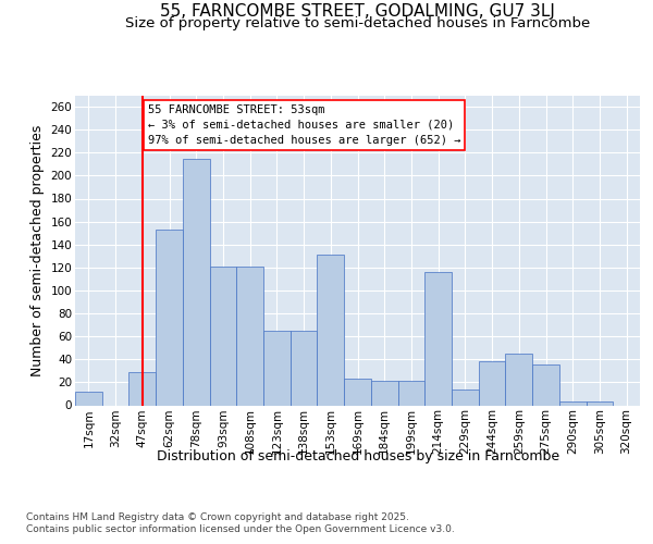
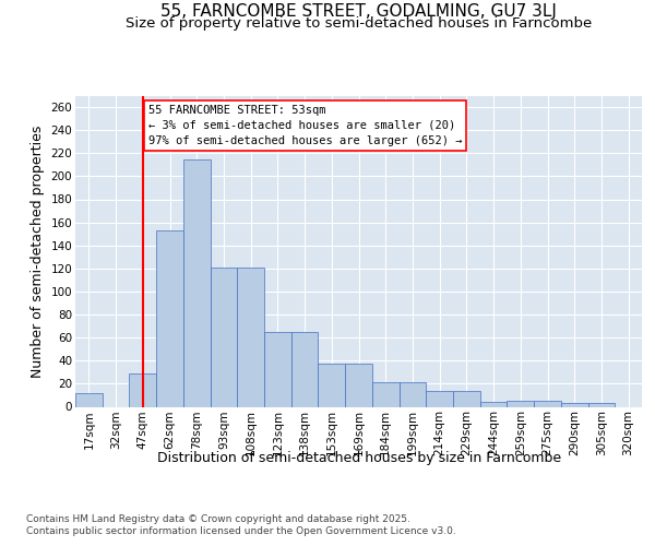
153sqm: 131 -> 37
169sqm: 23 -> 37
214sqm: 116 -> 14
244sqm: 38 -> 4
259sqm: 45 -> 5
275sqm: 36 -> 5
